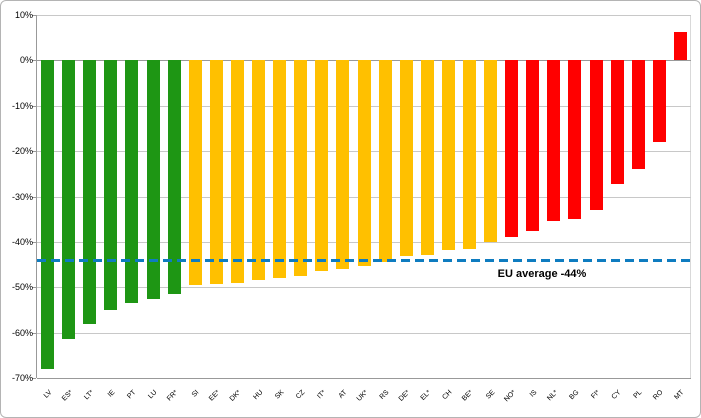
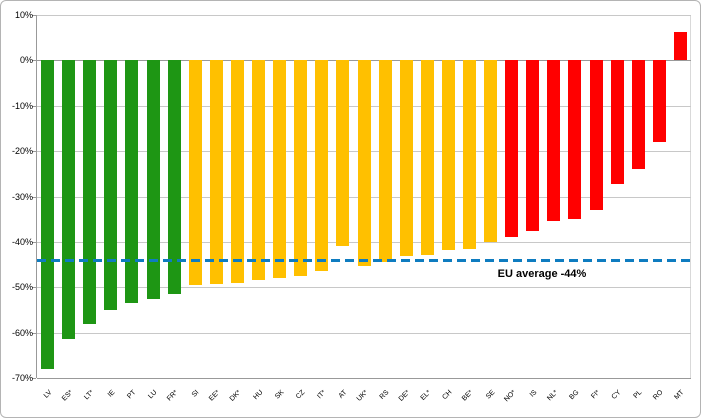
AT: -46% -> -41%
